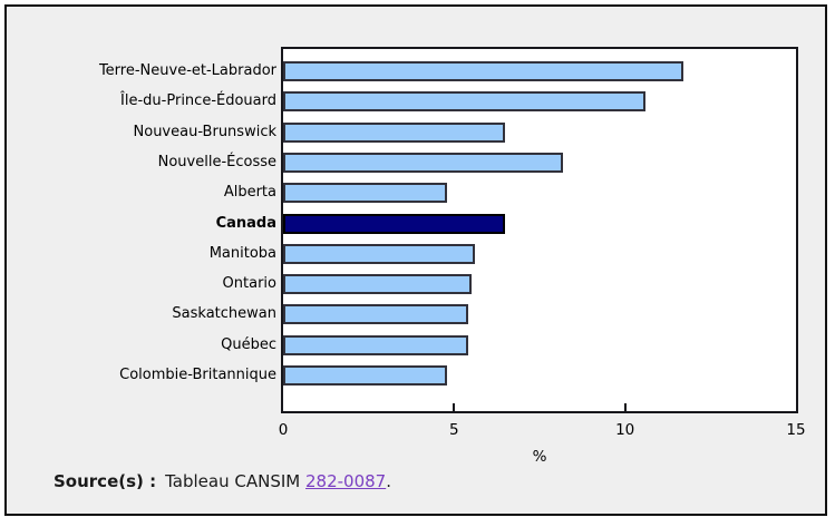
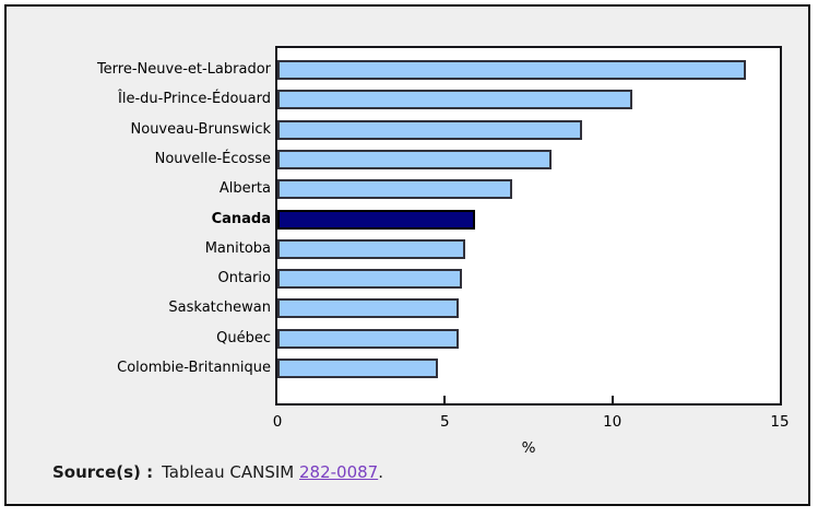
Terre-Neuve-et-Labrador: 11.7 -> 14.0
Nouveau-Brunswick: 6.5 -> 9.1
Alberta: 4.8 -> 7.0
Canada: 6.5 -> 5.9
